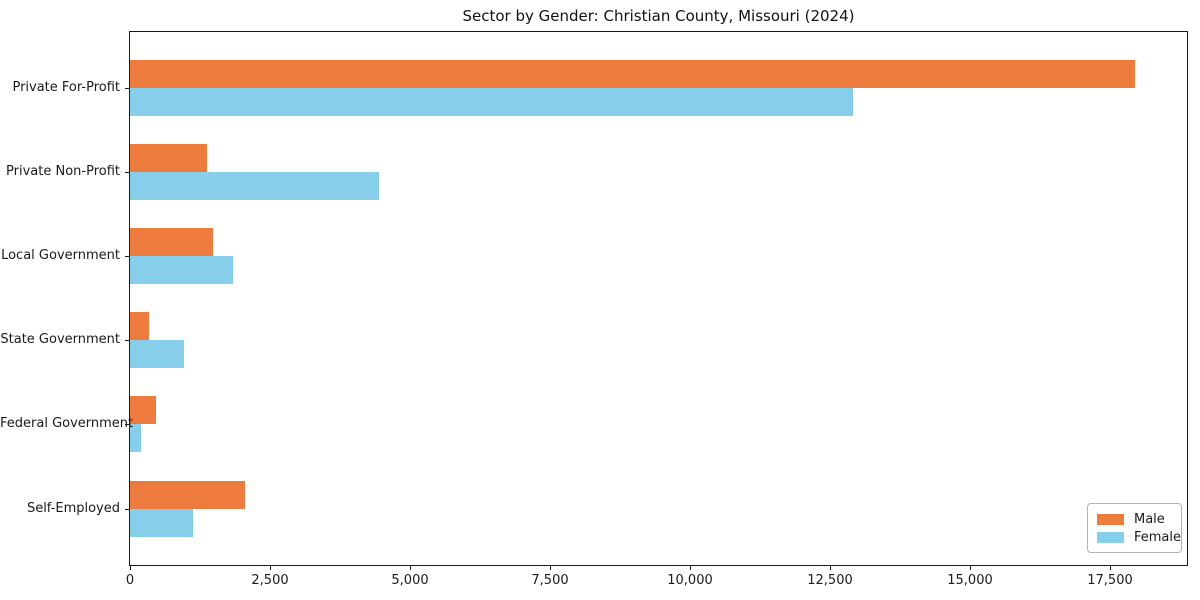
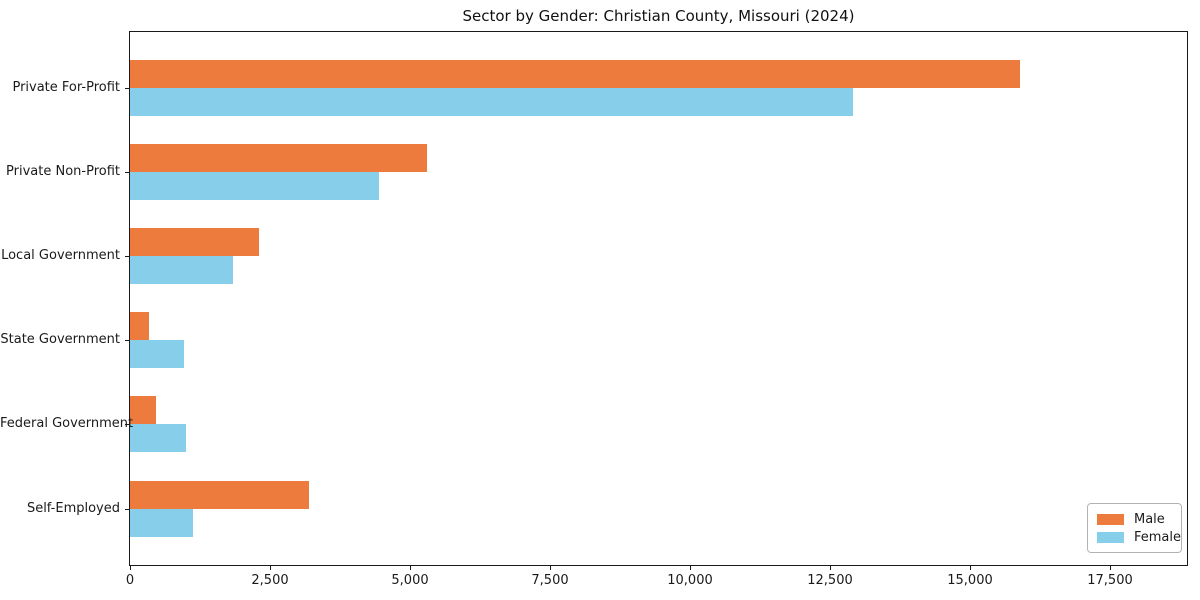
Male/Private For-Profit: 17900 -> 15900
Male/Private Non-Profit: 1400 -> 5300
Male/Local Government: 1500 -> 2300
Female/Federal Government: 200 -> 1000
Male/Self-Employed: 2000 -> 3200
